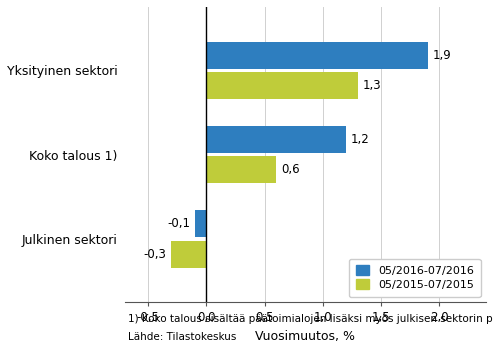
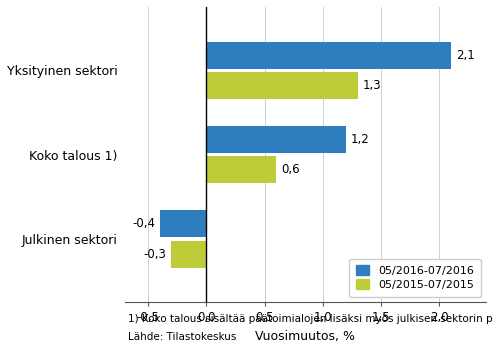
05/2016-07/2016/Yksityinen sektori: 1,9 -> 2,1
05/2016-07/2016/Julkinen sektori: -0,1 -> -0,4
